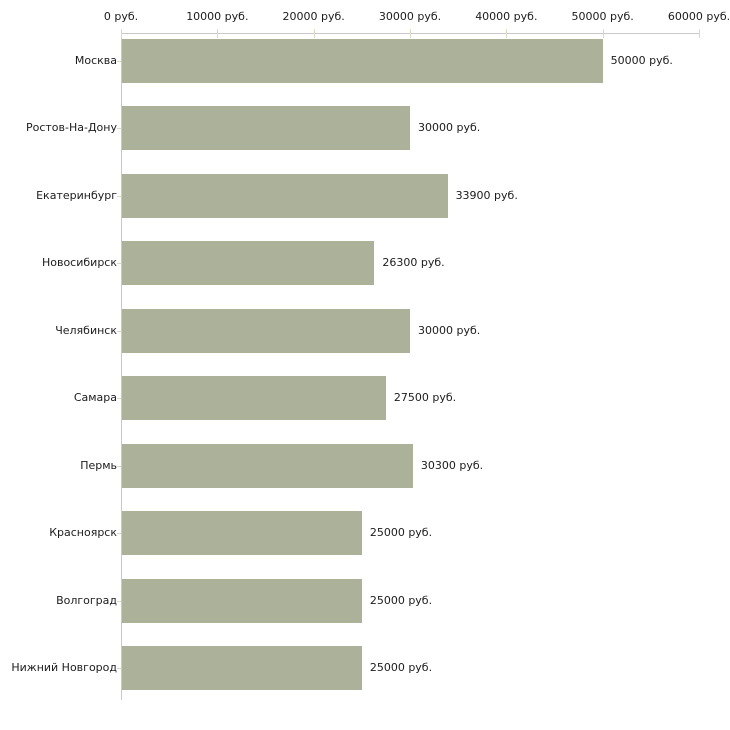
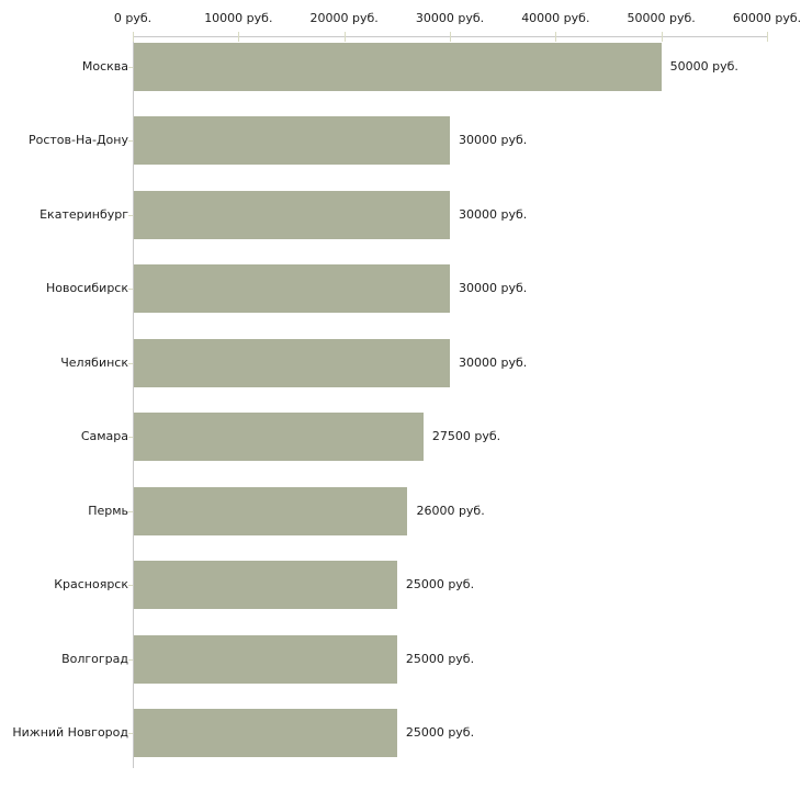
Екатеринбург: 33900 -> 30000
Новосибирск: 26300 -> 30000
Пермь: 30300 -> 26000
